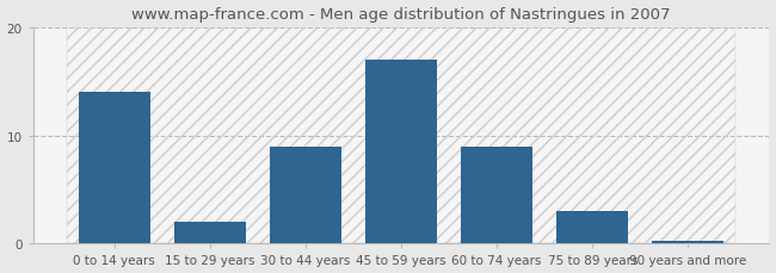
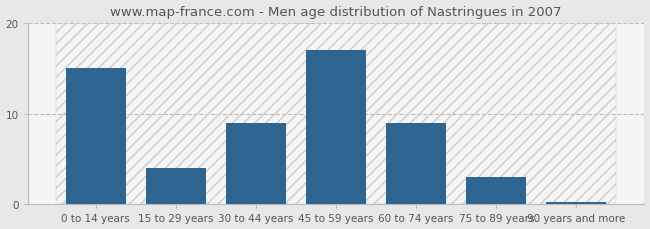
0 to 14 years: 14.0 -> 15.0
15 to 29 years: 2.0 -> 4.0
